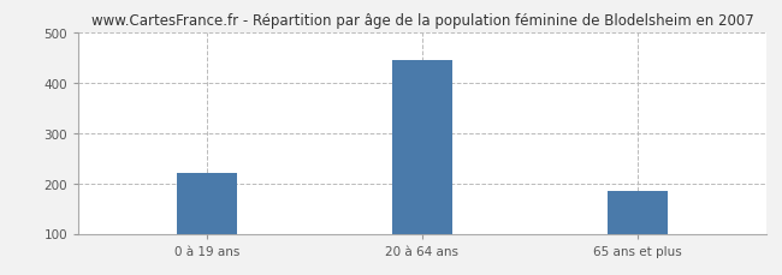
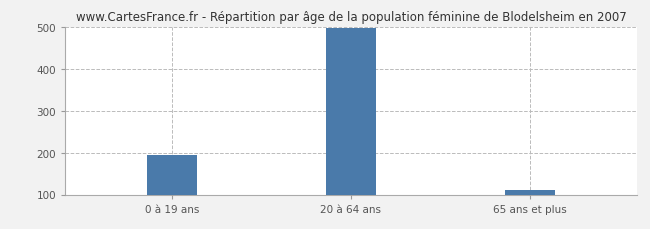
0 à 19 ans: 220 -> 195
20 à 64 ans: 445 -> 497
65 ans et plus: 185 -> 110
